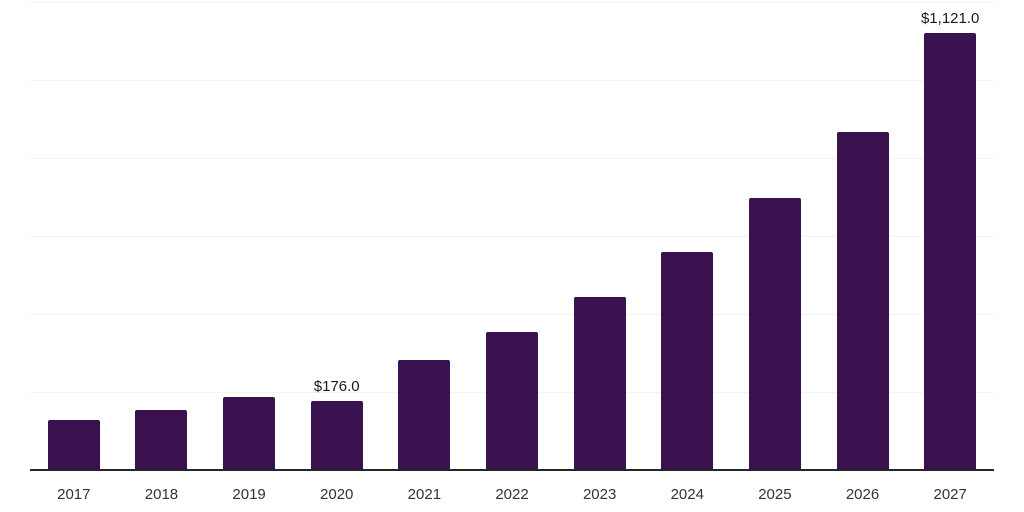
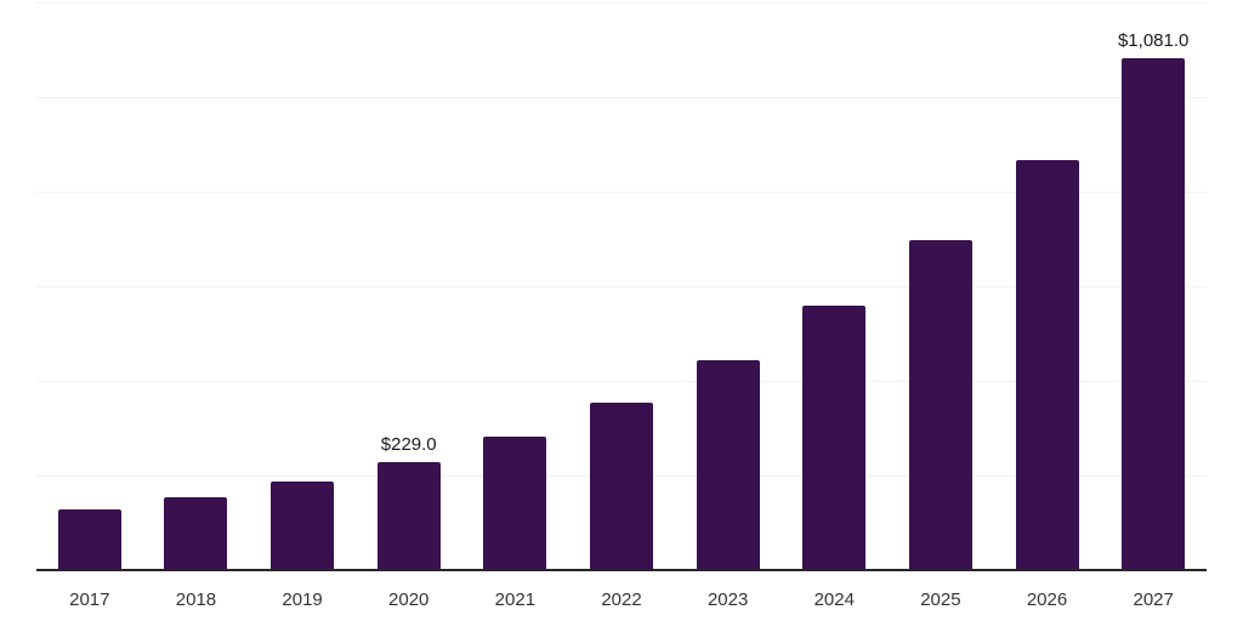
2020: $176.0 -> $229.0
2027: $1,121.0 -> $1,081.0
